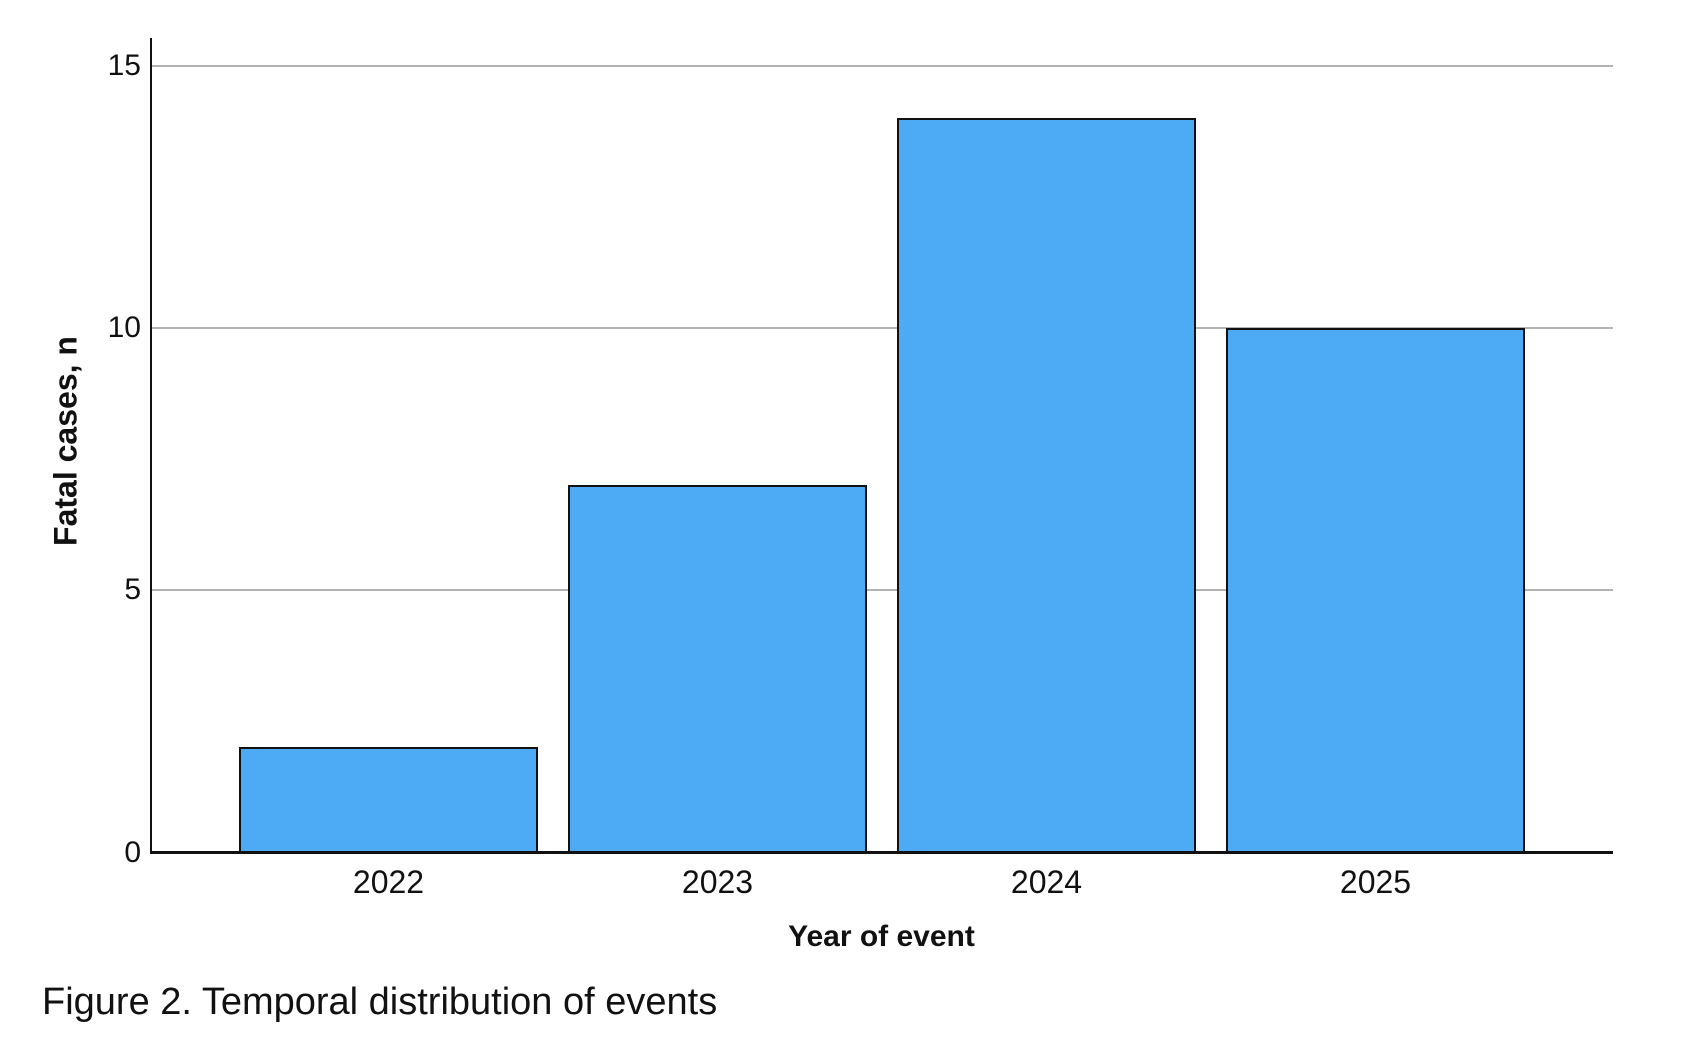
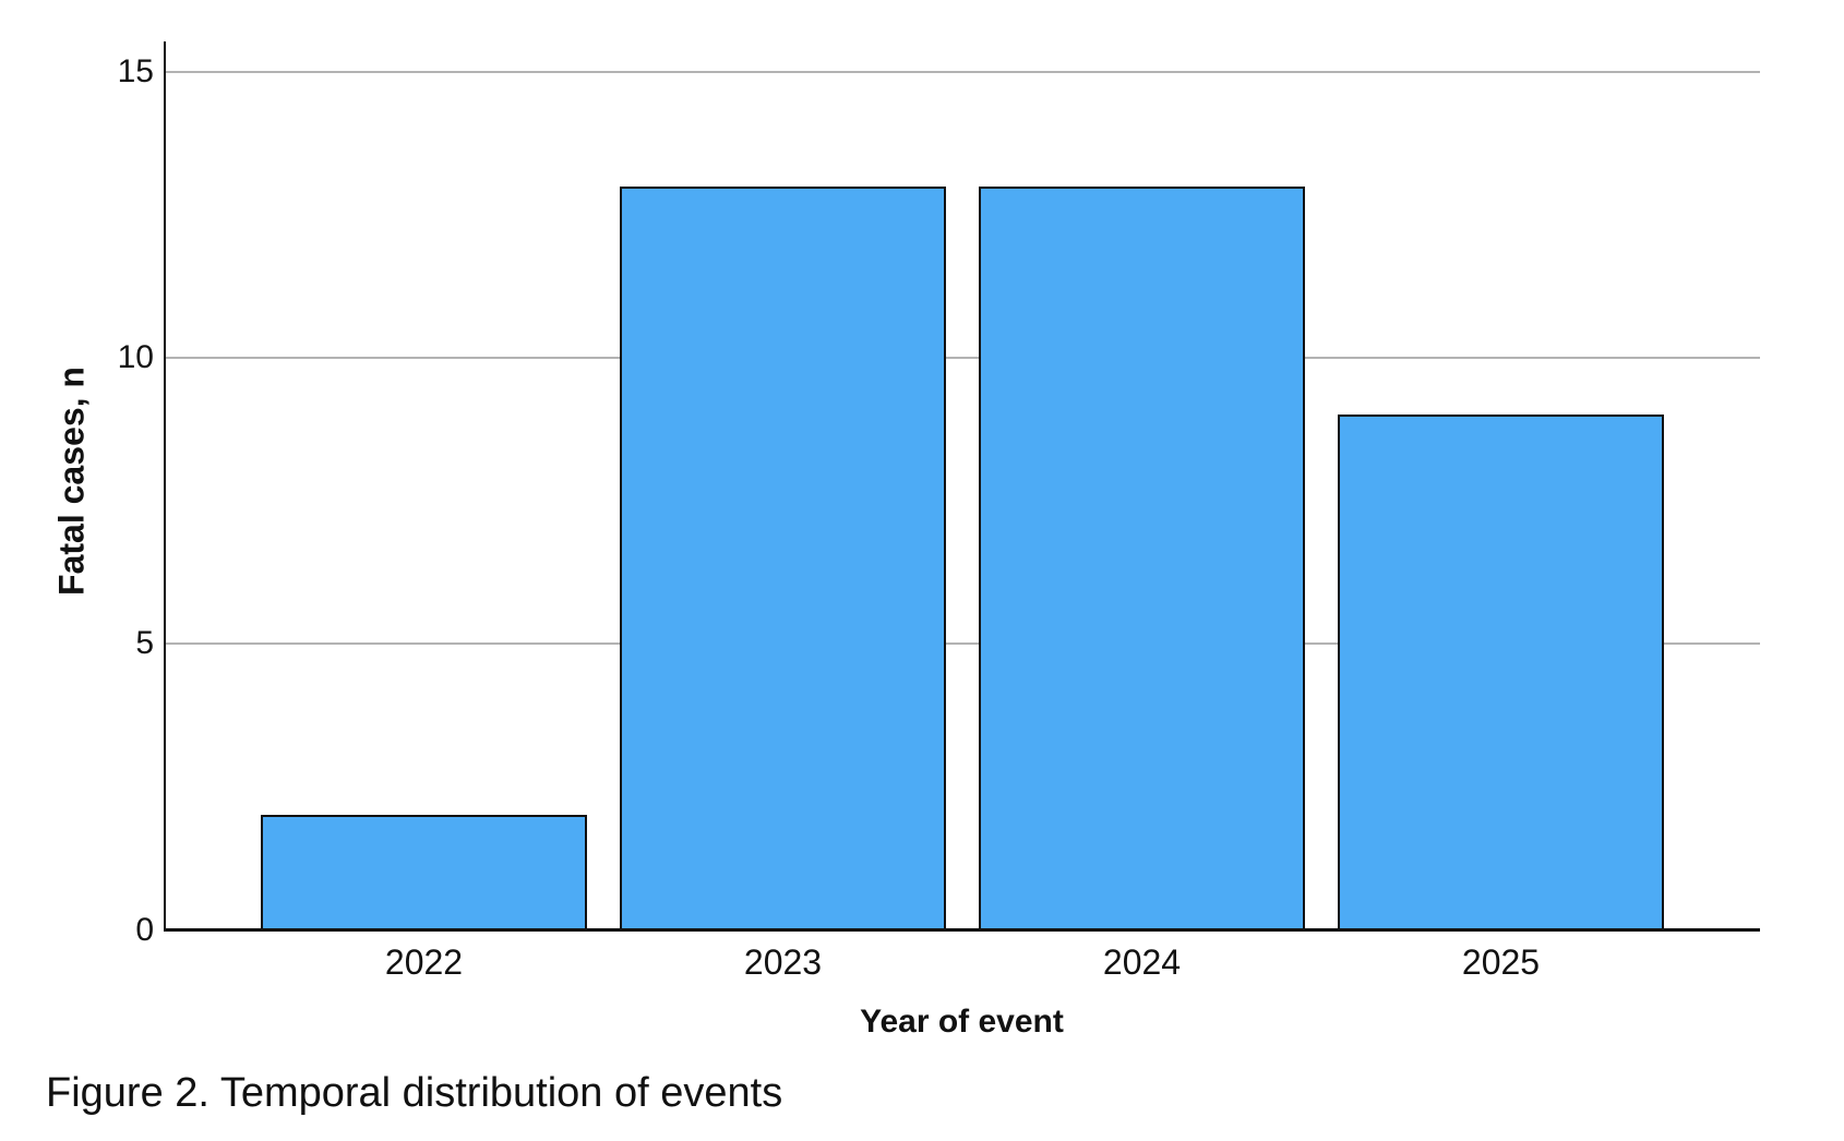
2023: 7 -> 13
2024: 14 -> 13
2025: 10 -> 9
